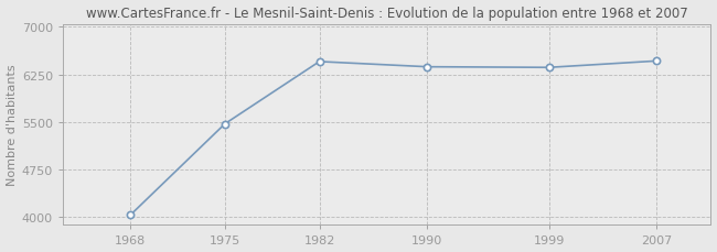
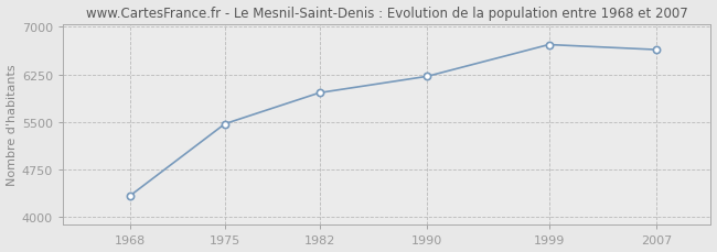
1968: 4030 -> 4340
1982: 6450 -> 5960
1990: 6370 -> 6220
1999: 6360 -> 6720
2007: 6460 -> 6640
